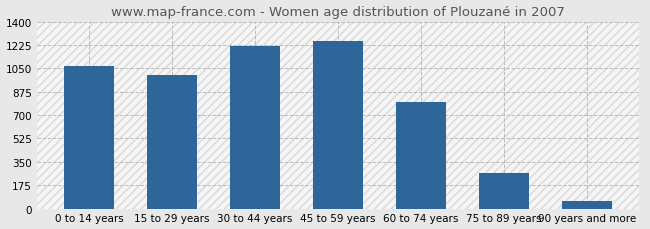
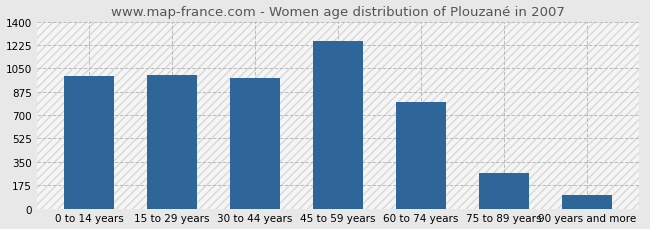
0 to 14 years: 1060 -> 990
30 to 44 years: 1220 -> 980
90 years and more: 60 -> 100
